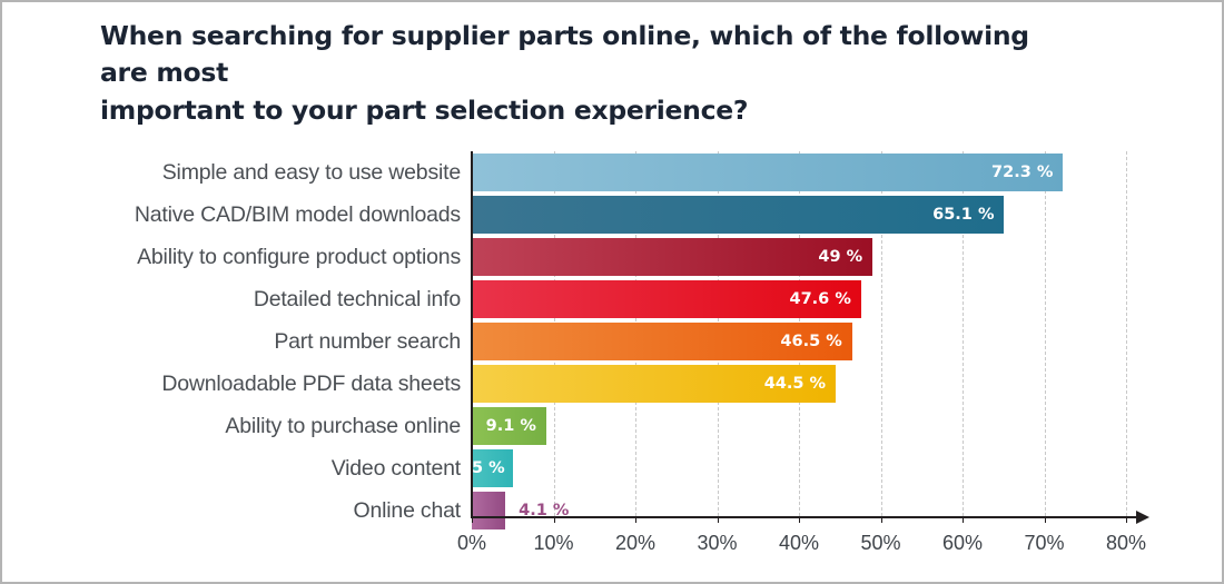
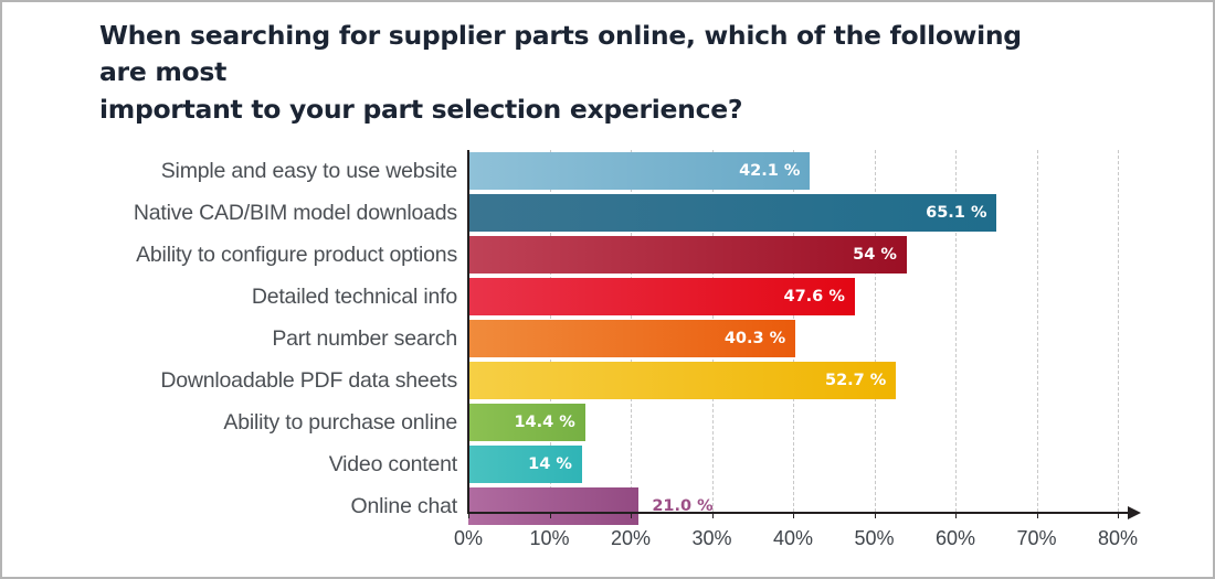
Simple and easy to use website: 72.3 -> 42.1
Ability to configure product options: 49 -> 54
Part number search: 46.5 -> 40.3
Downloadable PDF data sheets: 44.5 -> 52.7
Ability to purchase online: 9.1 -> 14.4
Video content: 5 -> 14
Online chat: 4.1 -> 21.0
